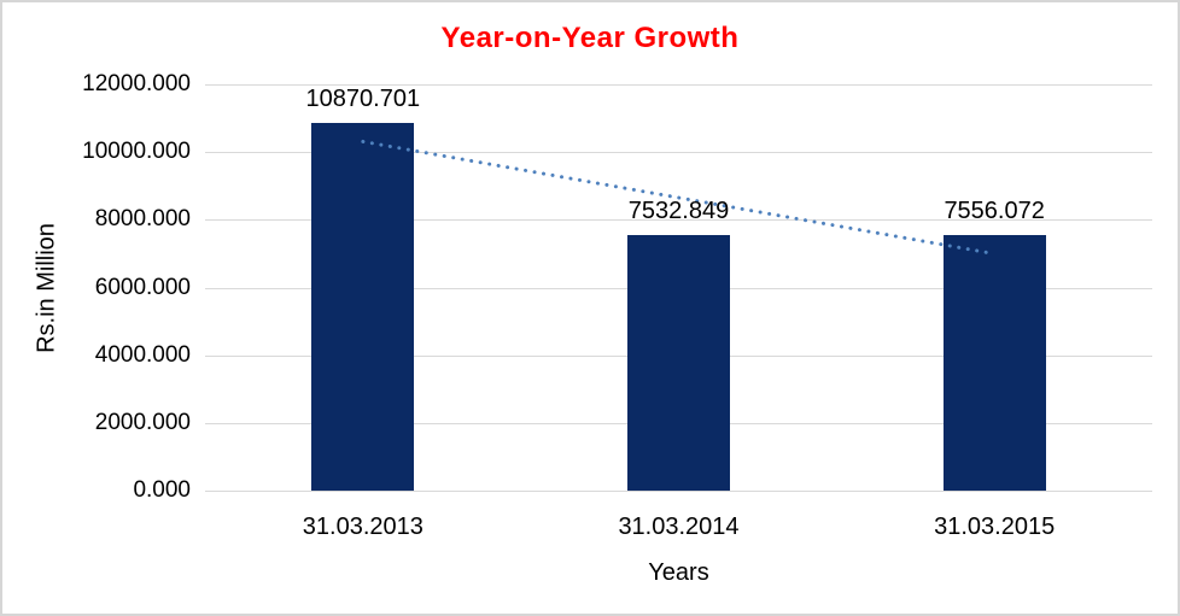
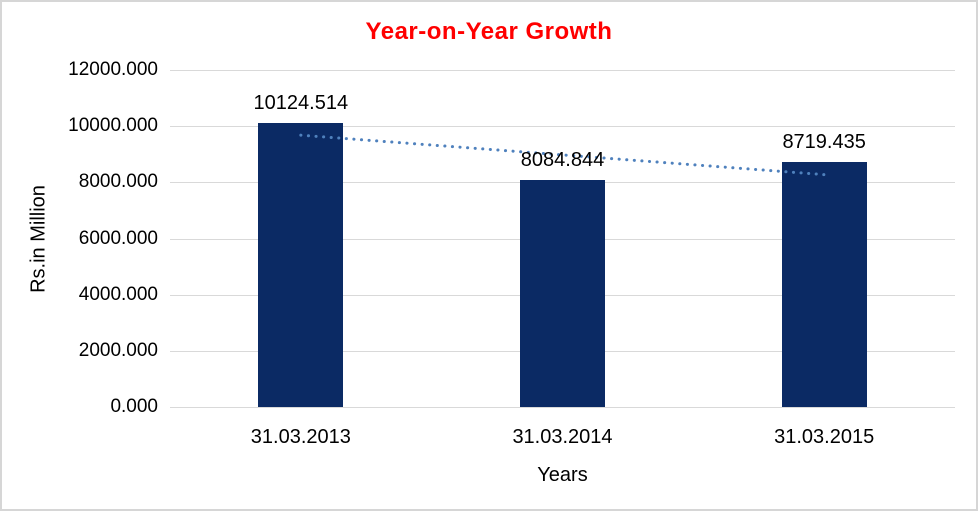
31.03.2013: 10870.701 -> 10124.514
31.03.2014: 7532.849 -> 8084.844
31.03.2015: 7556.072 -> 8719.435
